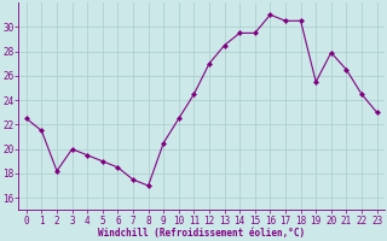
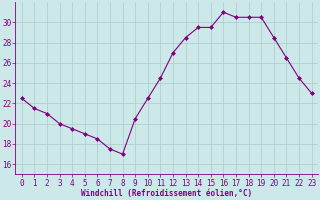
2: 18.2 -> 21.0
19: 25.5 -> 30.5
20: 27.9 -> 28.5
